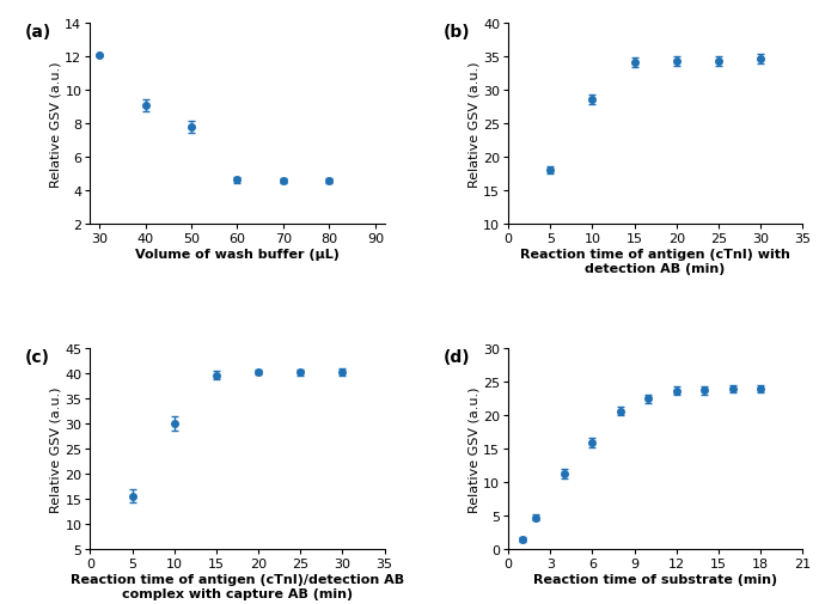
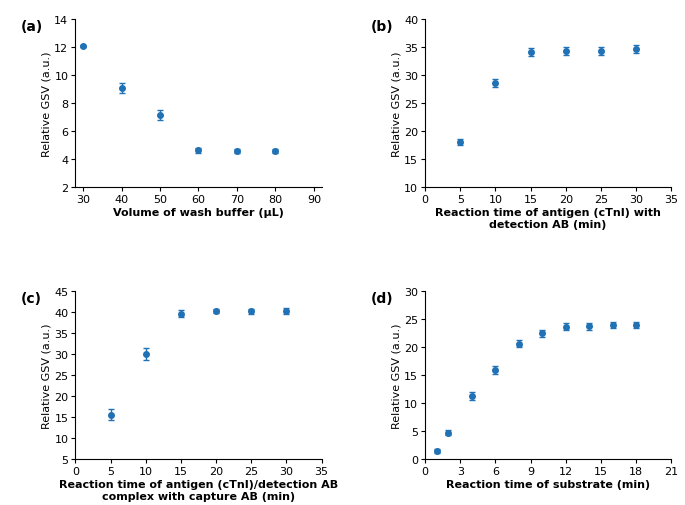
50: 7.8 -> 7.2
